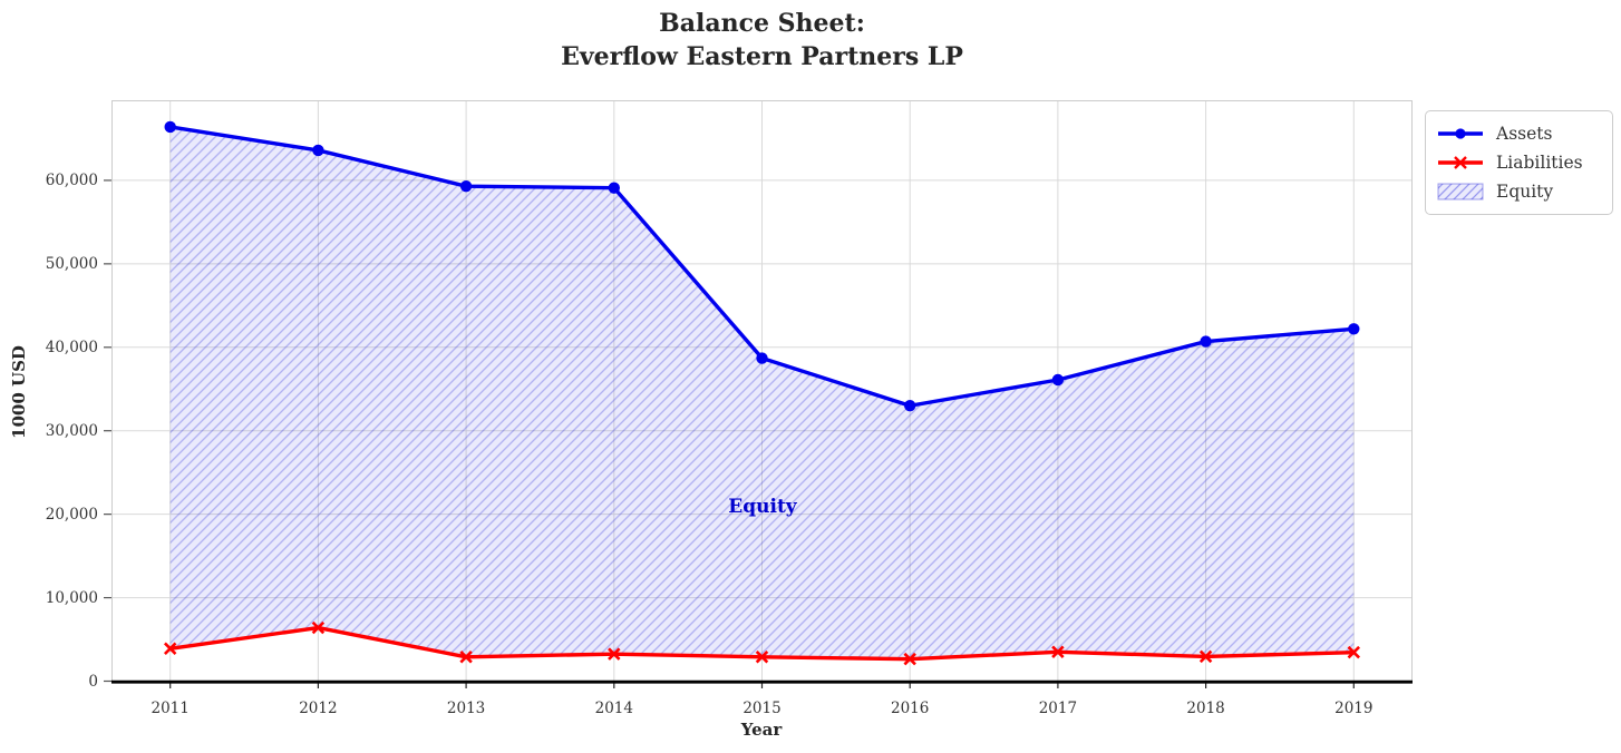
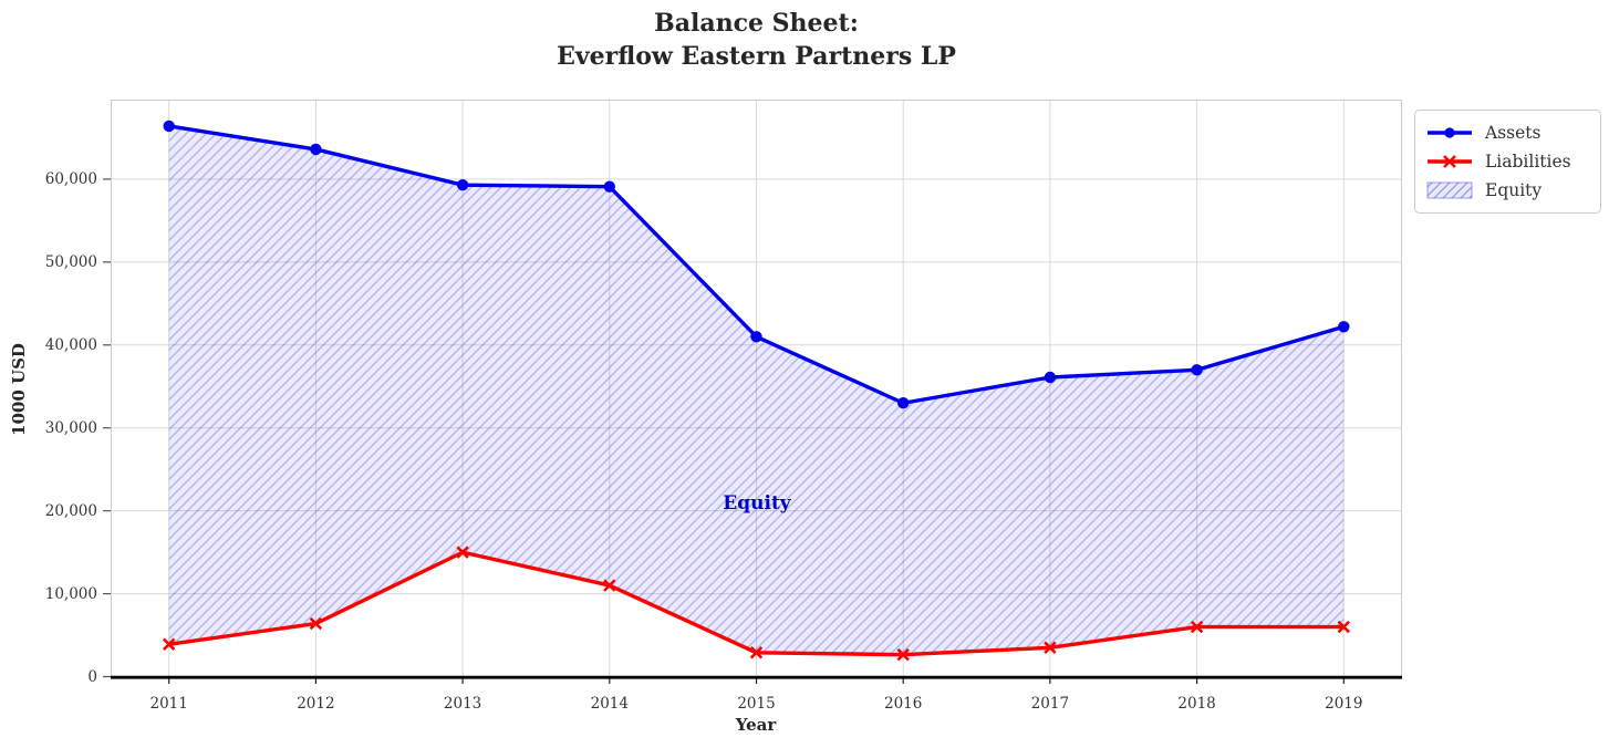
Liabilities/2013: 3000 -> 15000
Liabilities/2014: 3000 -> 11000
Assets/2015: 39000 -> 41000
Assets/2018: 41000 -> 37000
Liabilities/2018: 3000 -> 6000
Liabilities/2019: 3000 -> 6000
